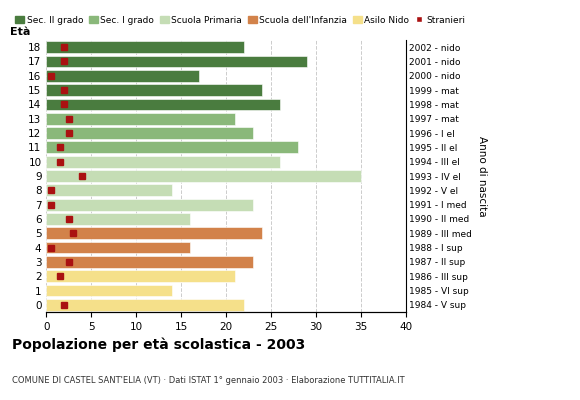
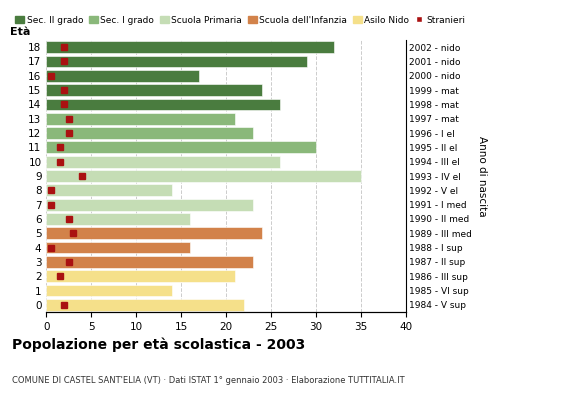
18: 22 -> 32
11: 28 -> 30
